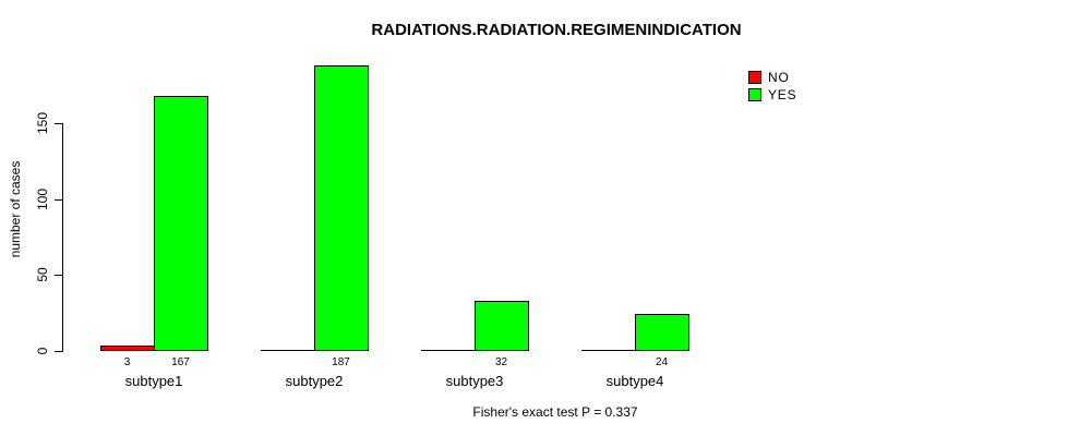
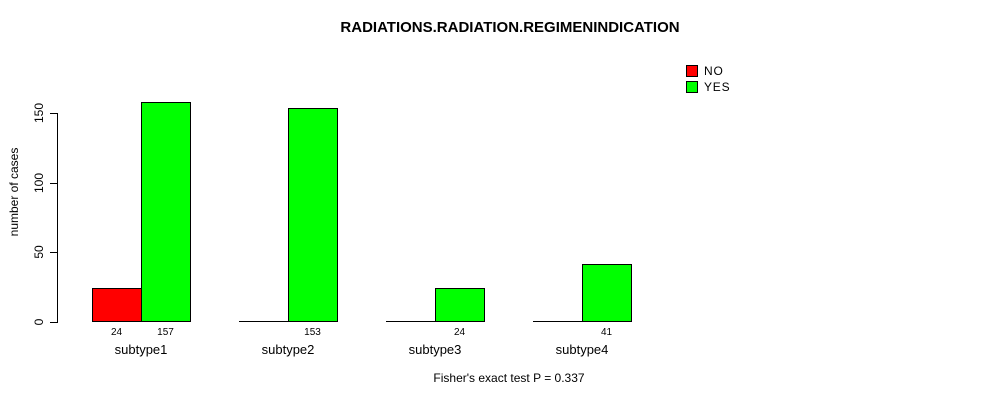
NO/subtype1: 3 -> 24
YES/subtype1: 167 -> 157
YES/subtype2: 187 -> 153
YES/subtype3: 32 -> 24
YES/subtype4: 24 -> 41
